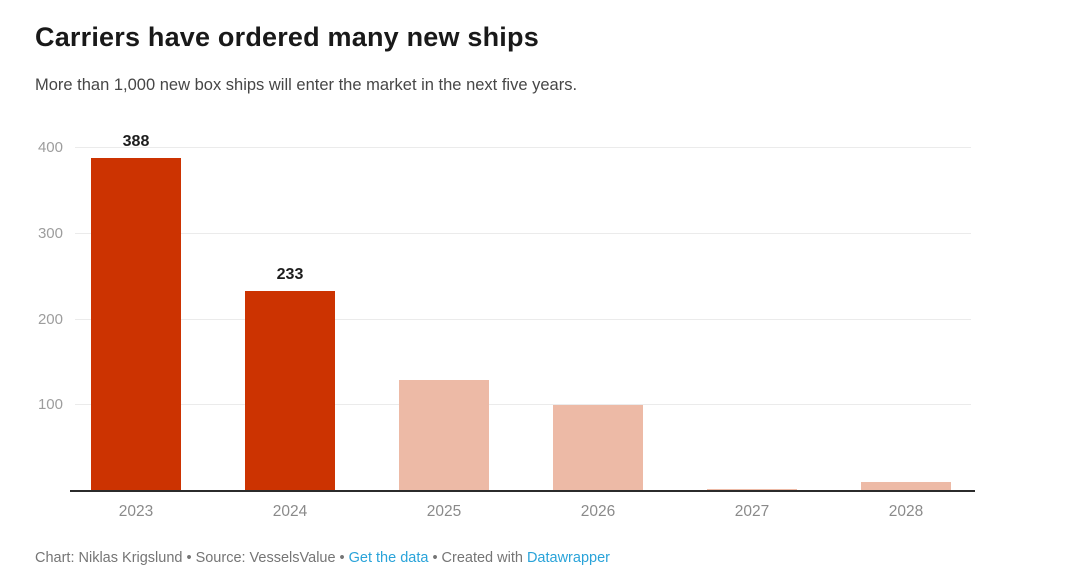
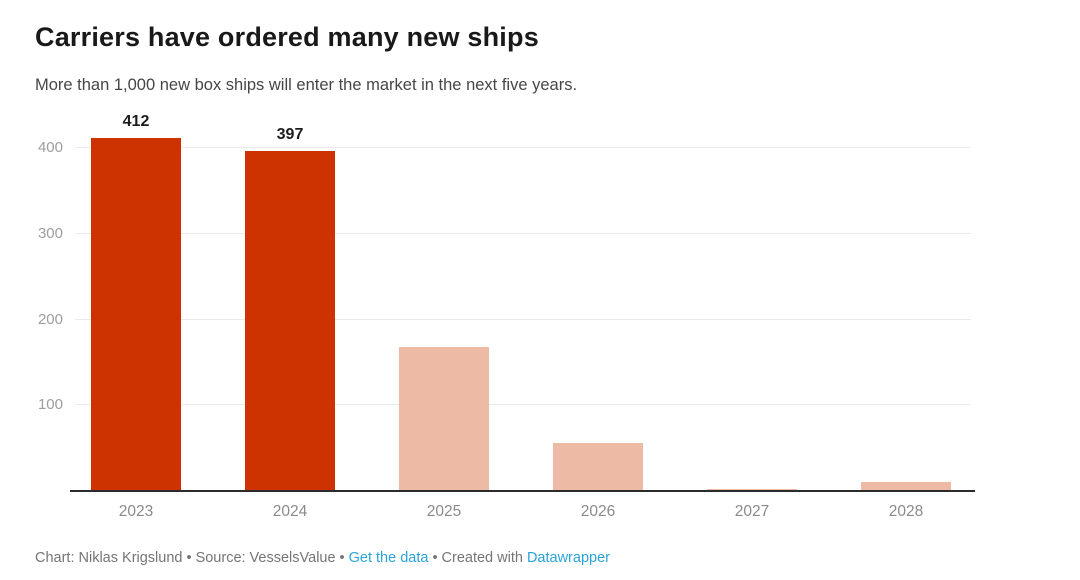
2023: 388 -> 412
2024: 233 -> 397
2025: 130 -> 170
2026: 100 -> 60
